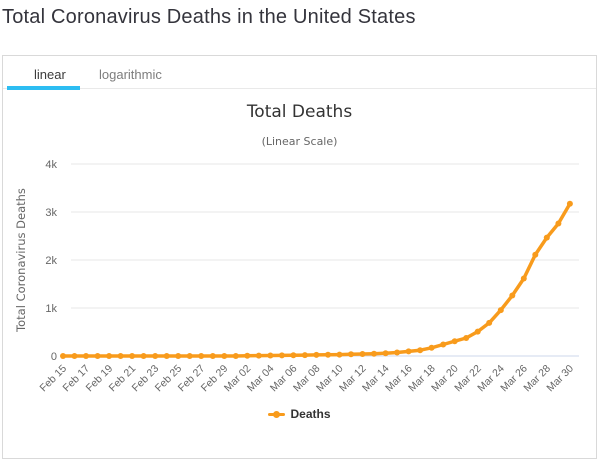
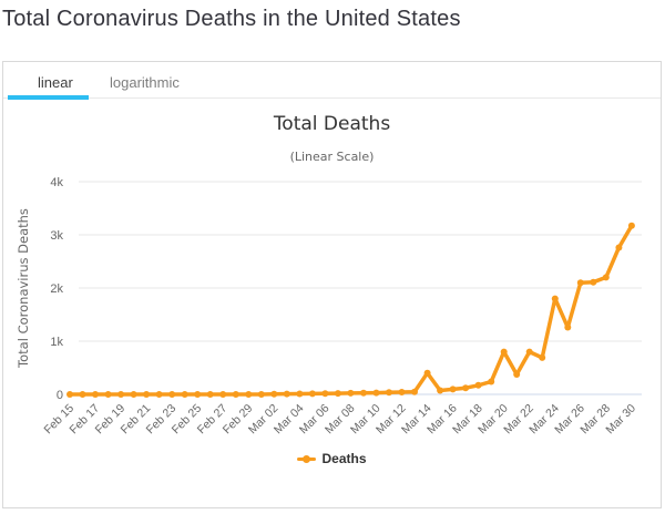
Mar 14: 0.1k -> 0.4k
Mar 20: 0.3k -> 0.8k
Mar 22: 0.5k -> 0.8k
Mar 24: 1.0k -> 1.8k
Mar 26: 1.6k -> 2.1k
Mar 28: 2.5k -> 2.2k
